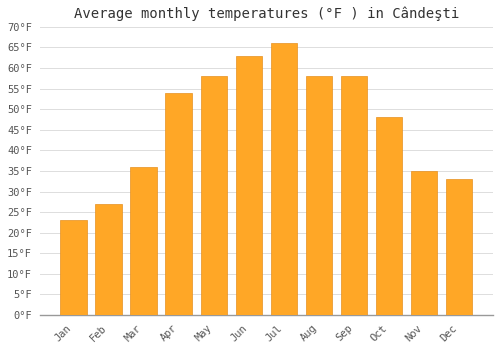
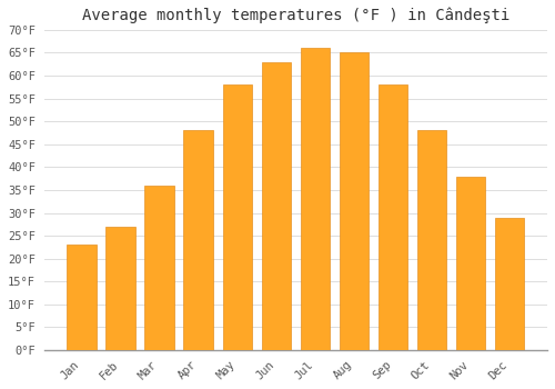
Apr: 54°F -> 48°F
Aug: 58°F -> 65°F
Nov: 35°F -> 38°F
Dec: 33°F -> 29°F
